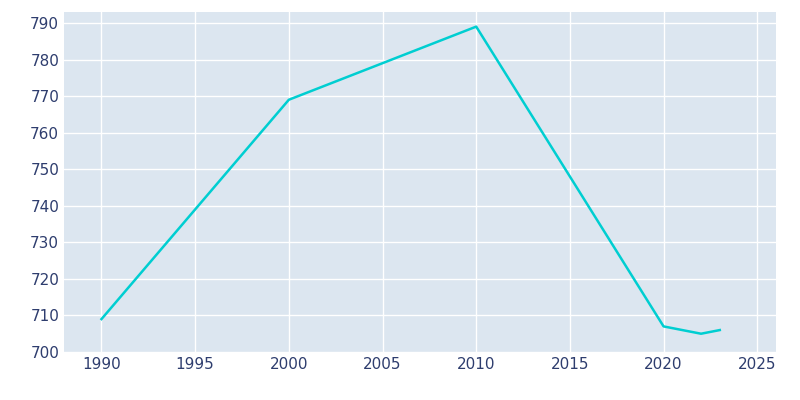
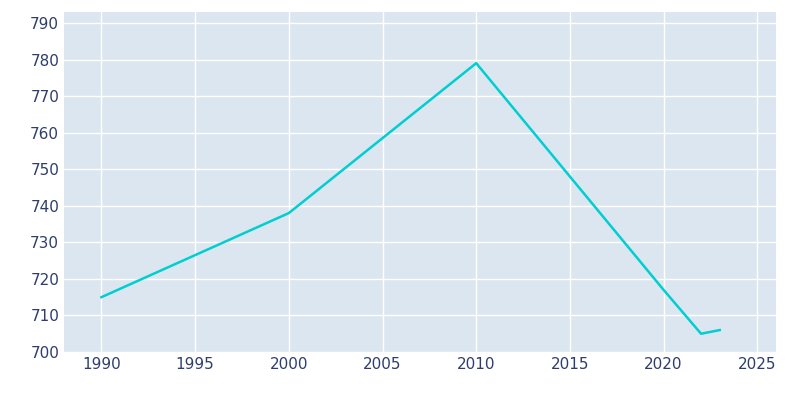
1990: 709 -> 715
2000: 769 -> 738
2010: 789 -> 779
2020: 707 -> 717
